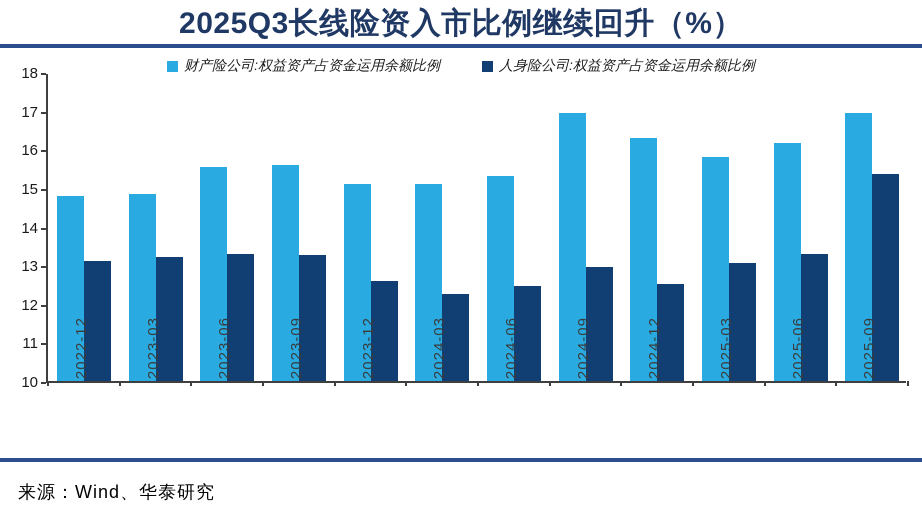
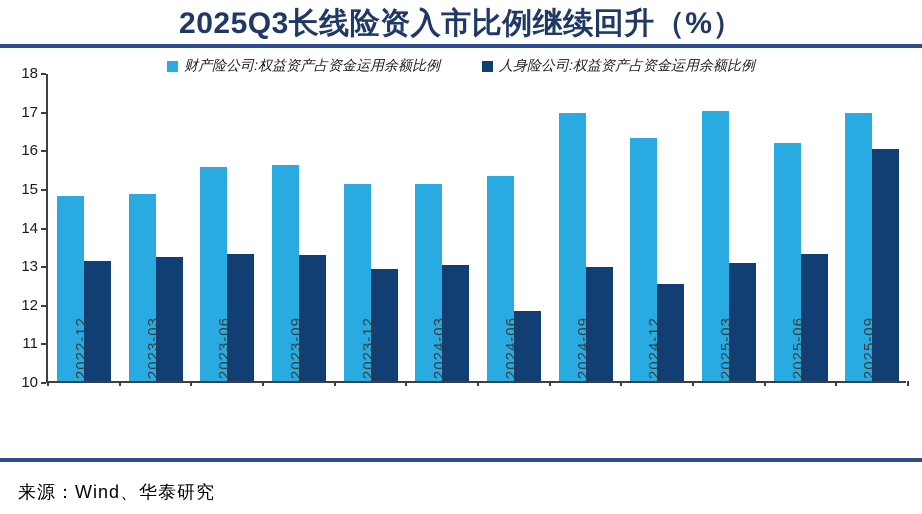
人身险公司:权益资产占资金运用余额比例/2023-12: 12.6 -> 12.9
人身险公司:权益资产占资金运用余额比例/2024-03: 12.2 -> 13.0
人身险公司:权益资产占资金运用余额比例/2024-06: 12.4 -> 11.8
财产险公司:权益资产占资金运用余额比例/2025-03: 15.8 -> 17.0
人身险公司:权益资产占资金运用余额比例/2025-09: 15.3 -> 16.0
